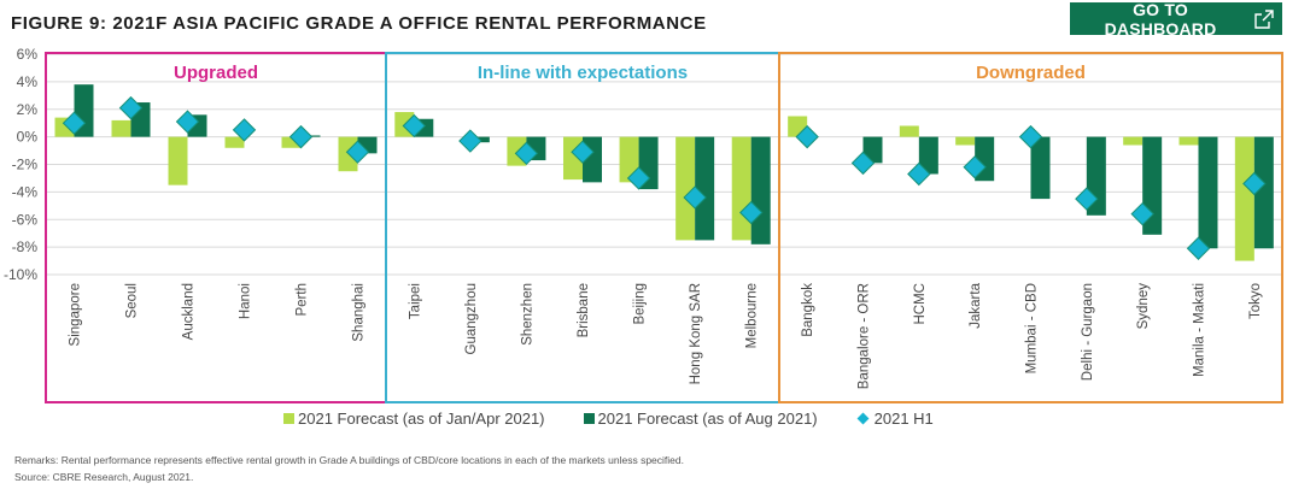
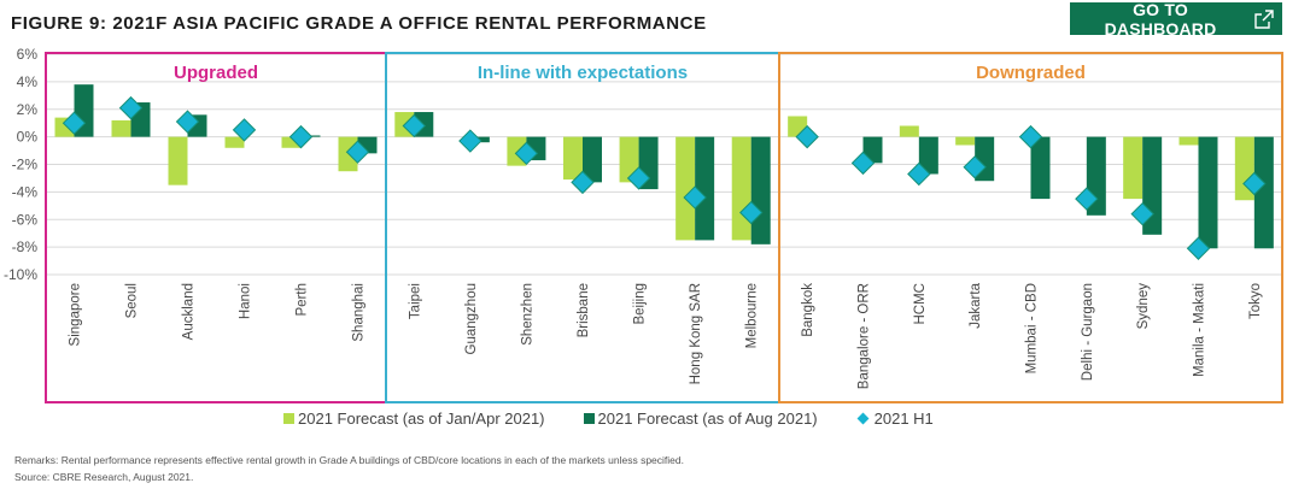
2021 Forecast (as of Aug 2021)/Taipei: 1.3% -> 1.8%
2021 H1/Brisbane: -1.1% -> -3.3%
2021 Forecast (as of Jan/Apr 2021)/Sydney: -0.6% -> -4.5%
2021 Forecast (as of Jan/Apr 2021)/Tokyo: -9.0% -> -4.6%
